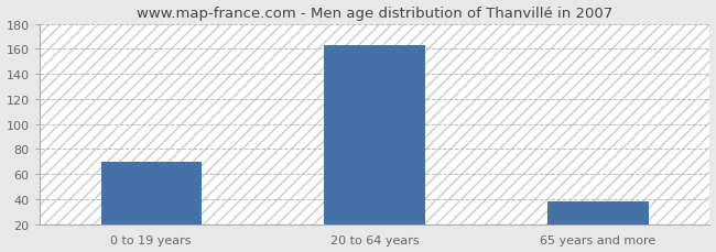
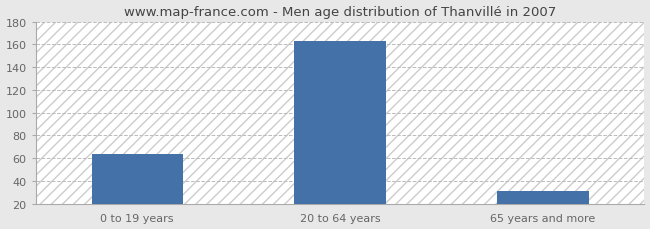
0 to 19 years: 70 -> 64
65 years and more: 38 -> 31
